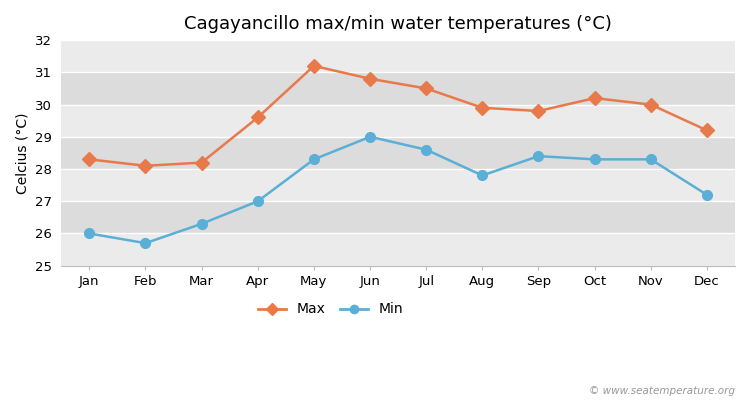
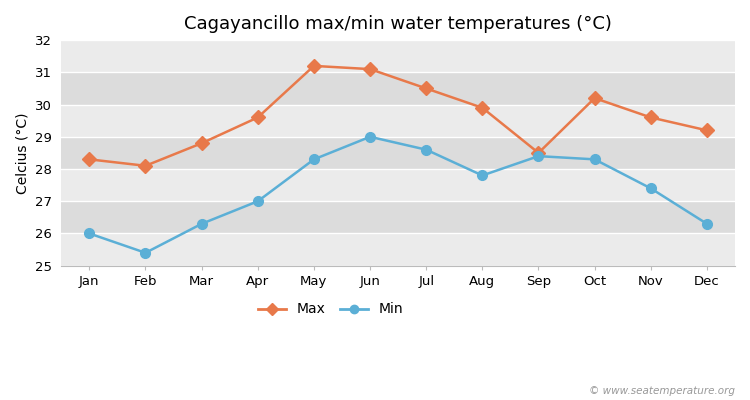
Min/Feb: 25.7 -> 25.4
Max/Mar: 28.2 -> 28.8
Max/Jun: 30.8 -> 31.1
Max/Sep: 29.8 -> 28.5
Max/Nov: 30.0 -> 29.6
Min/Nov: 28.3 -> 27.4
Min/Dec: 27.2 -> 26.3
